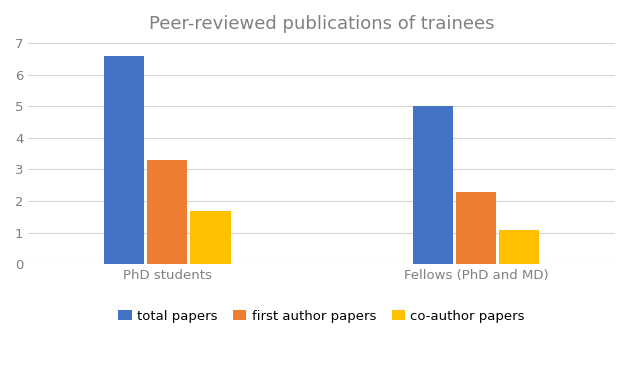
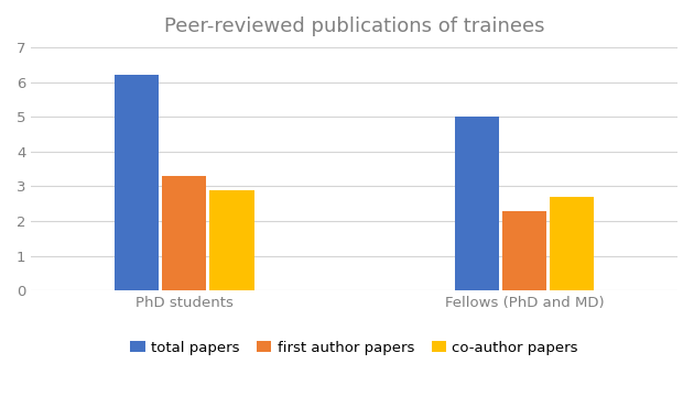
total papers/PhD students: 6.6 -> 6.2
co-author papers/PhD students: 1.7 -> 2.9
co-author papers/Fellows (PhD and MD): 1.1 -> 2.7
